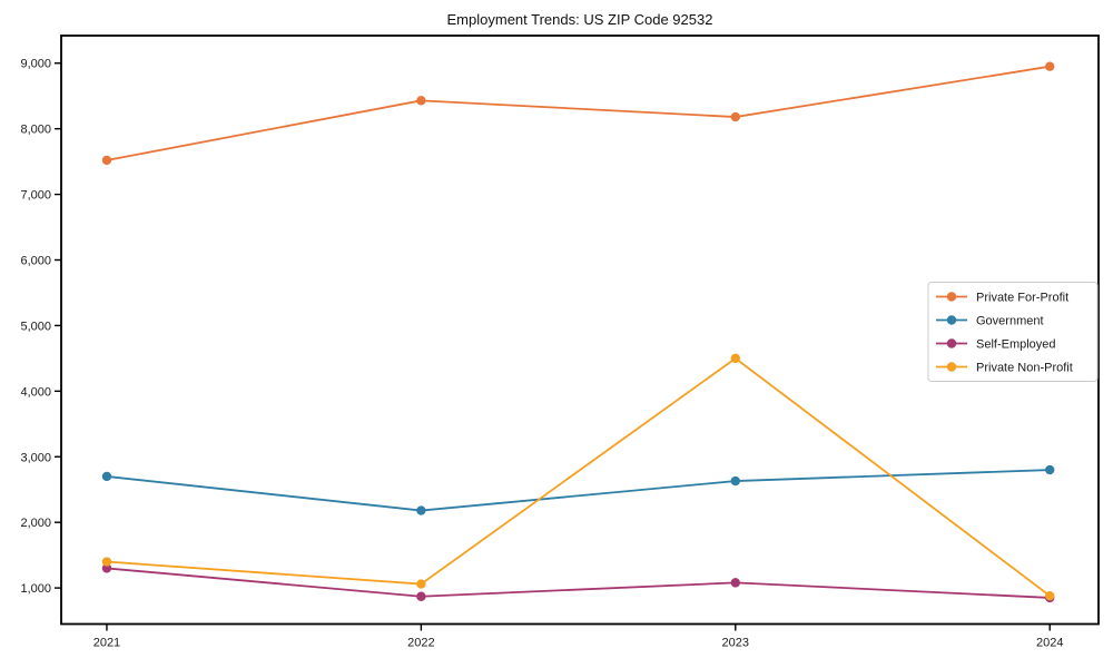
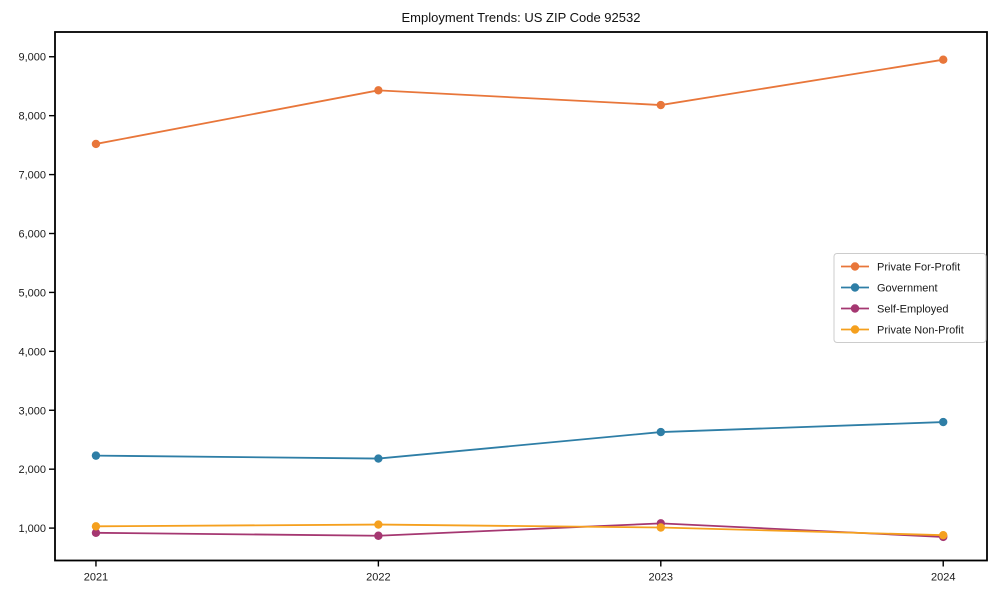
Government/2021: 2700 -> 2200
Self-Employed/2021: 1300 -> 900
Private Non-Profit/2021: 1400 -> 1000
Private Non-Profit/2023: 4500 -> 1000
